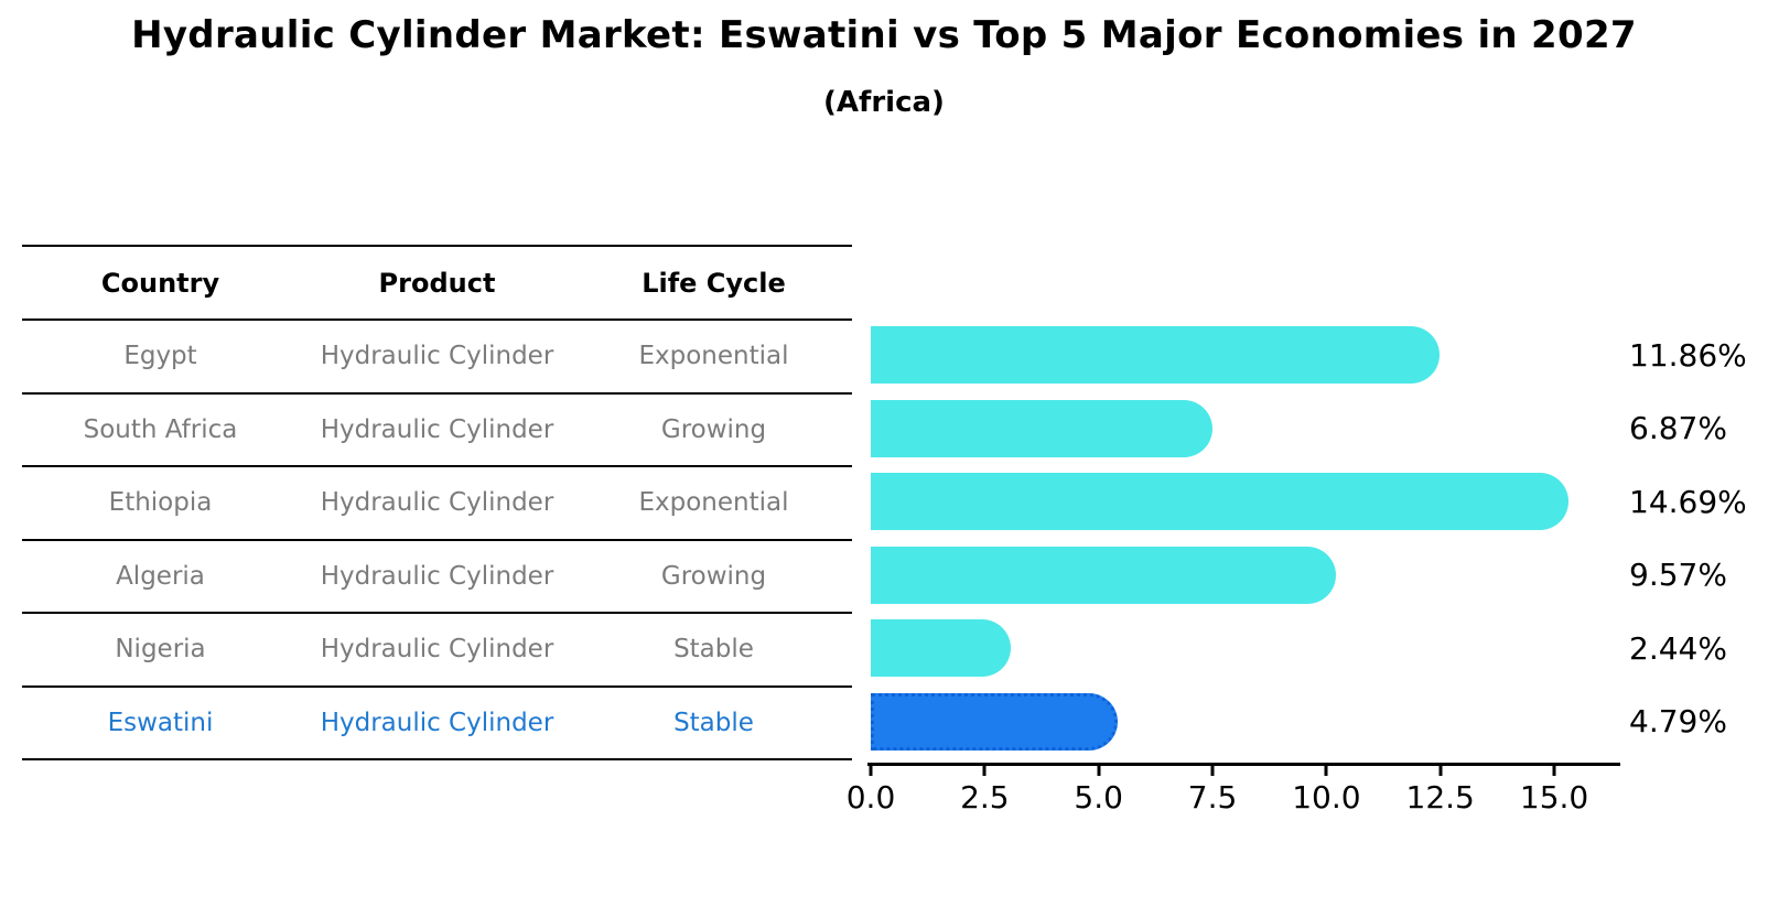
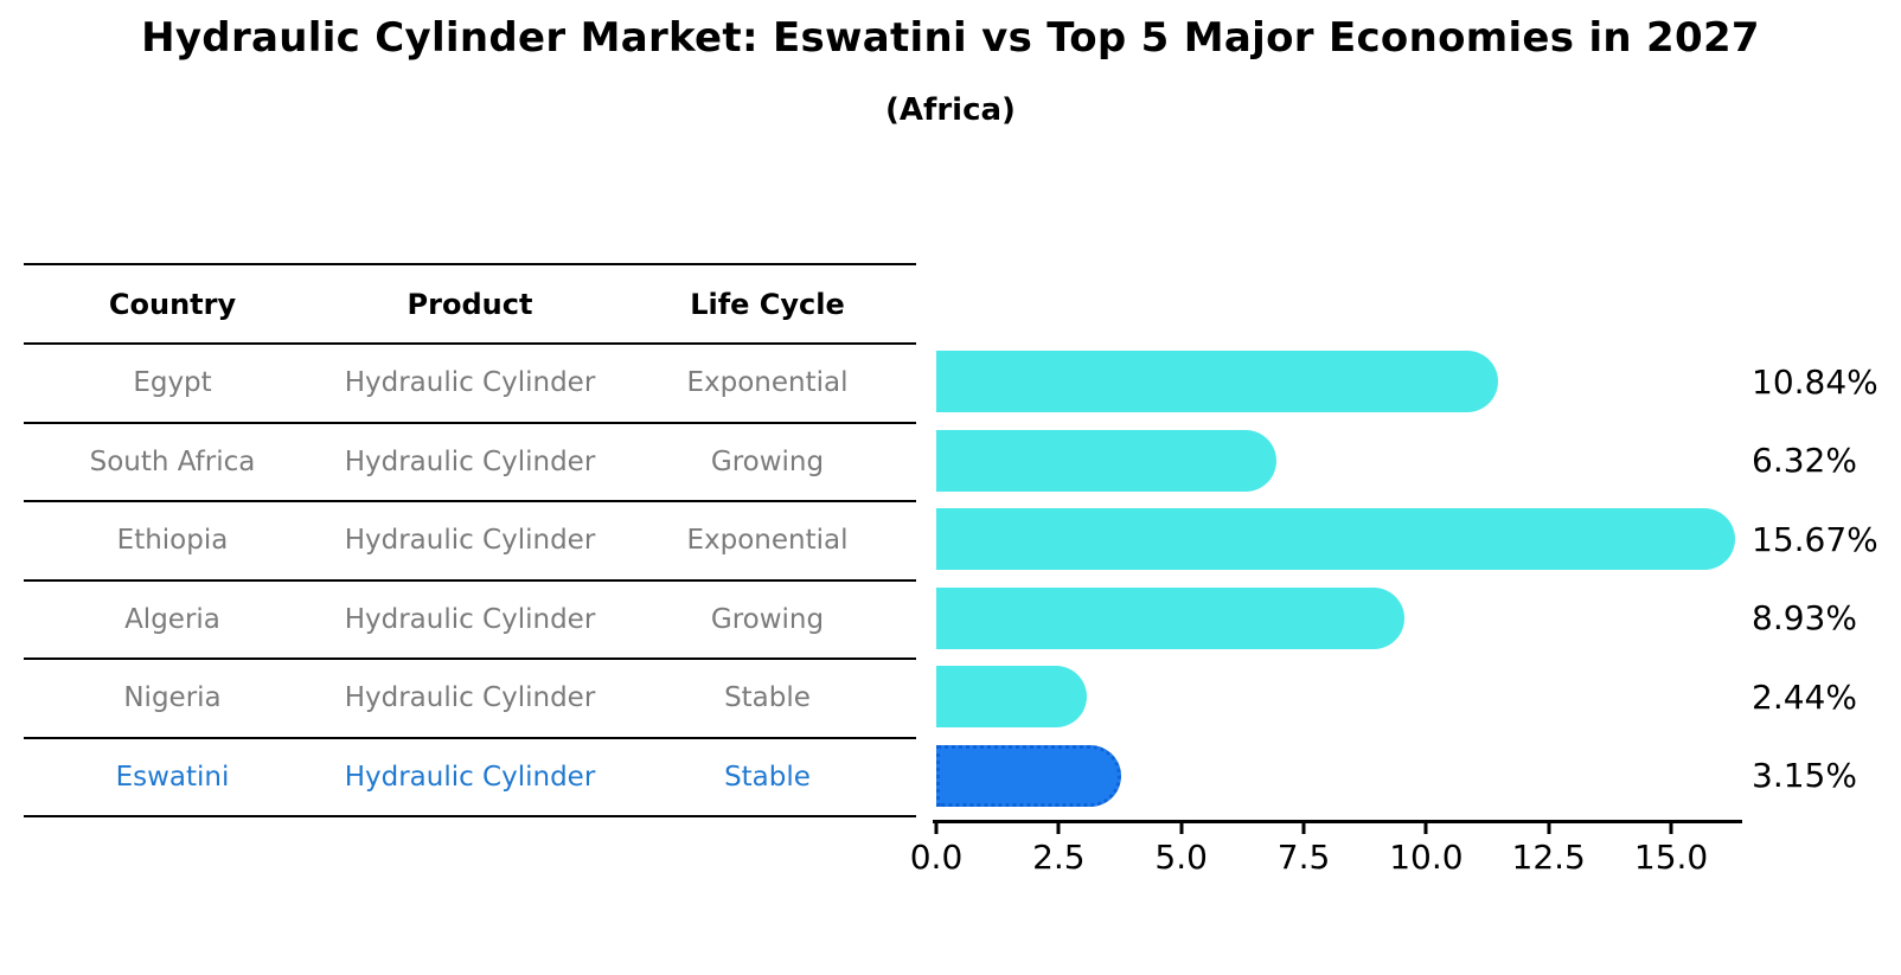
Egypt: 11.86% -> 10.84%
South Africa: 6.87% -> 6.32%
Ethiopia: 14.69% -> 15.67%
Algeria: 9.57% -> 8.93%
Eswatini: 4.79% -> 3.15%
